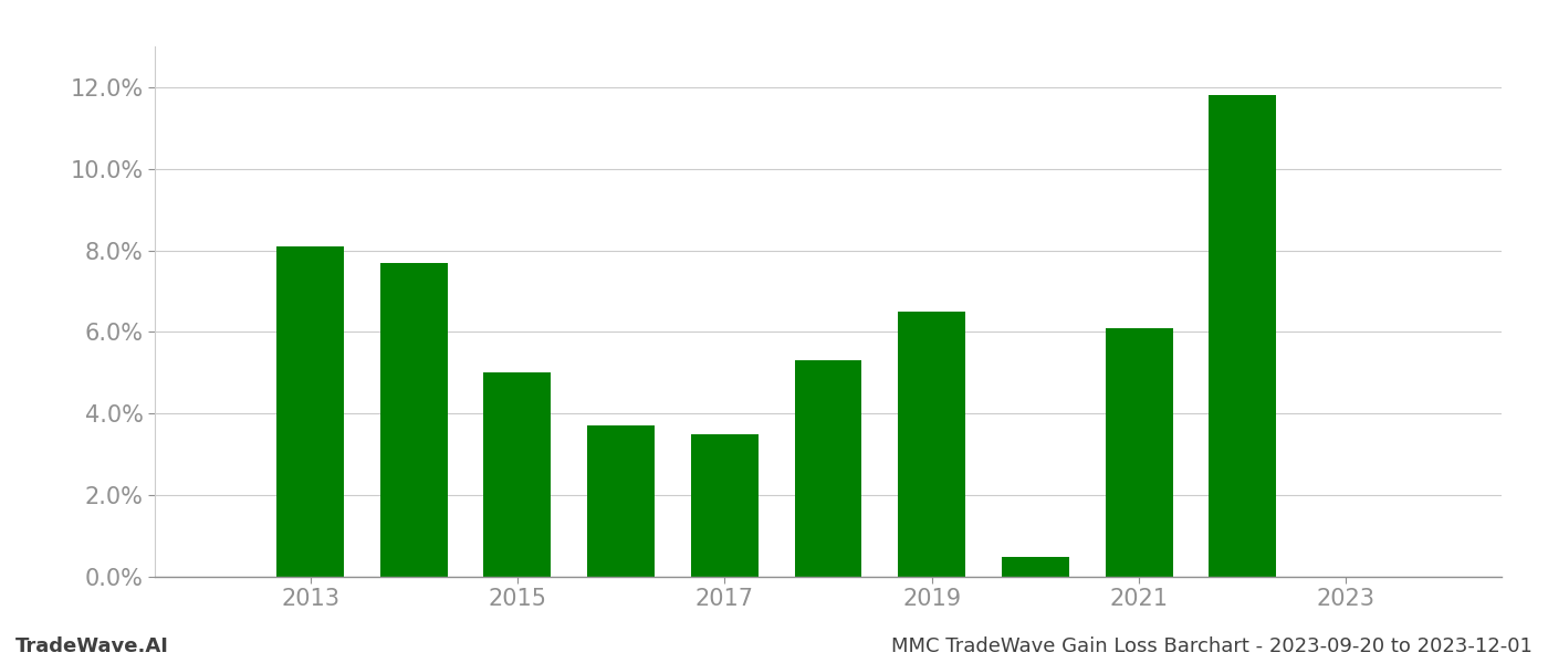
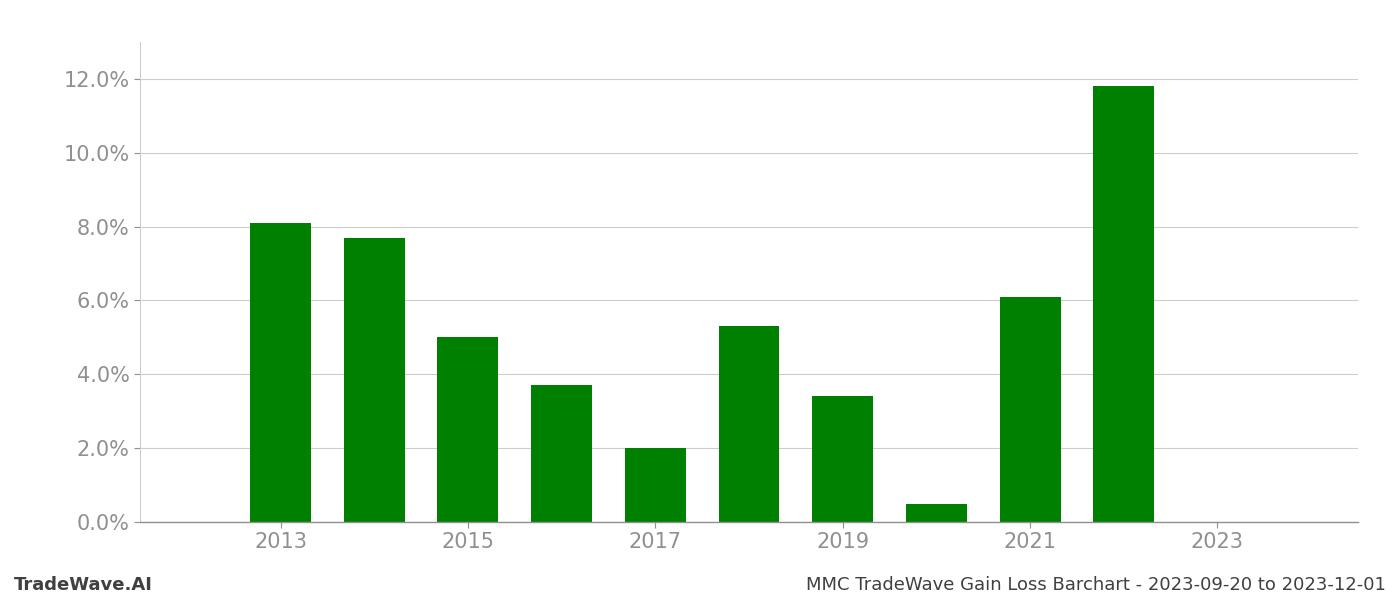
2017: 3.5% -> 2.0%
2019: 6.5% -> 3.4%
